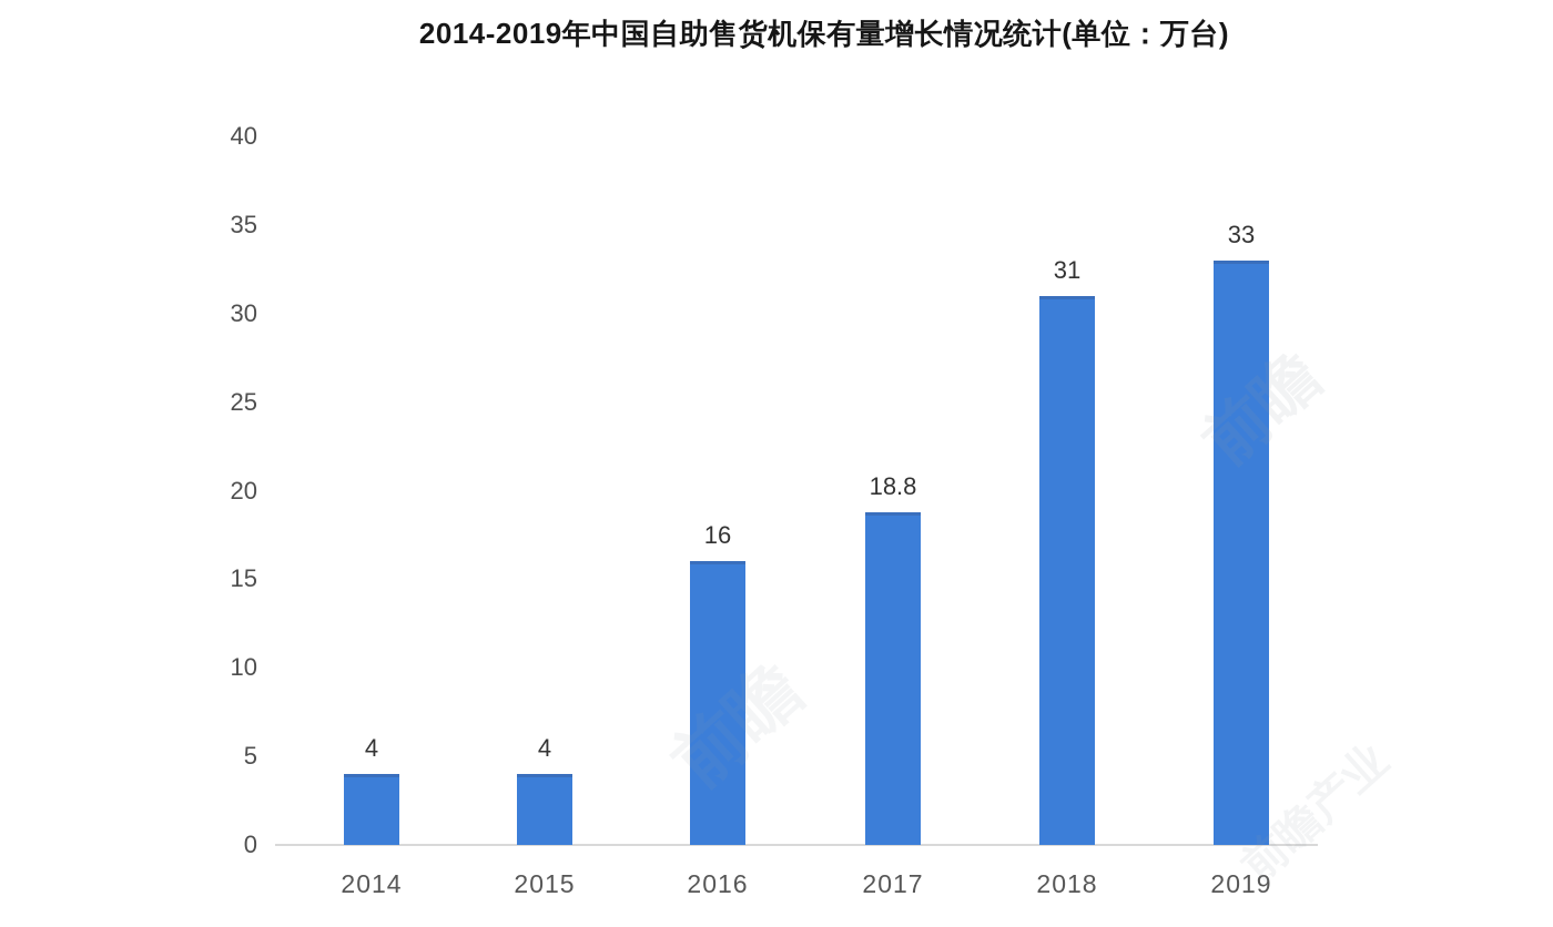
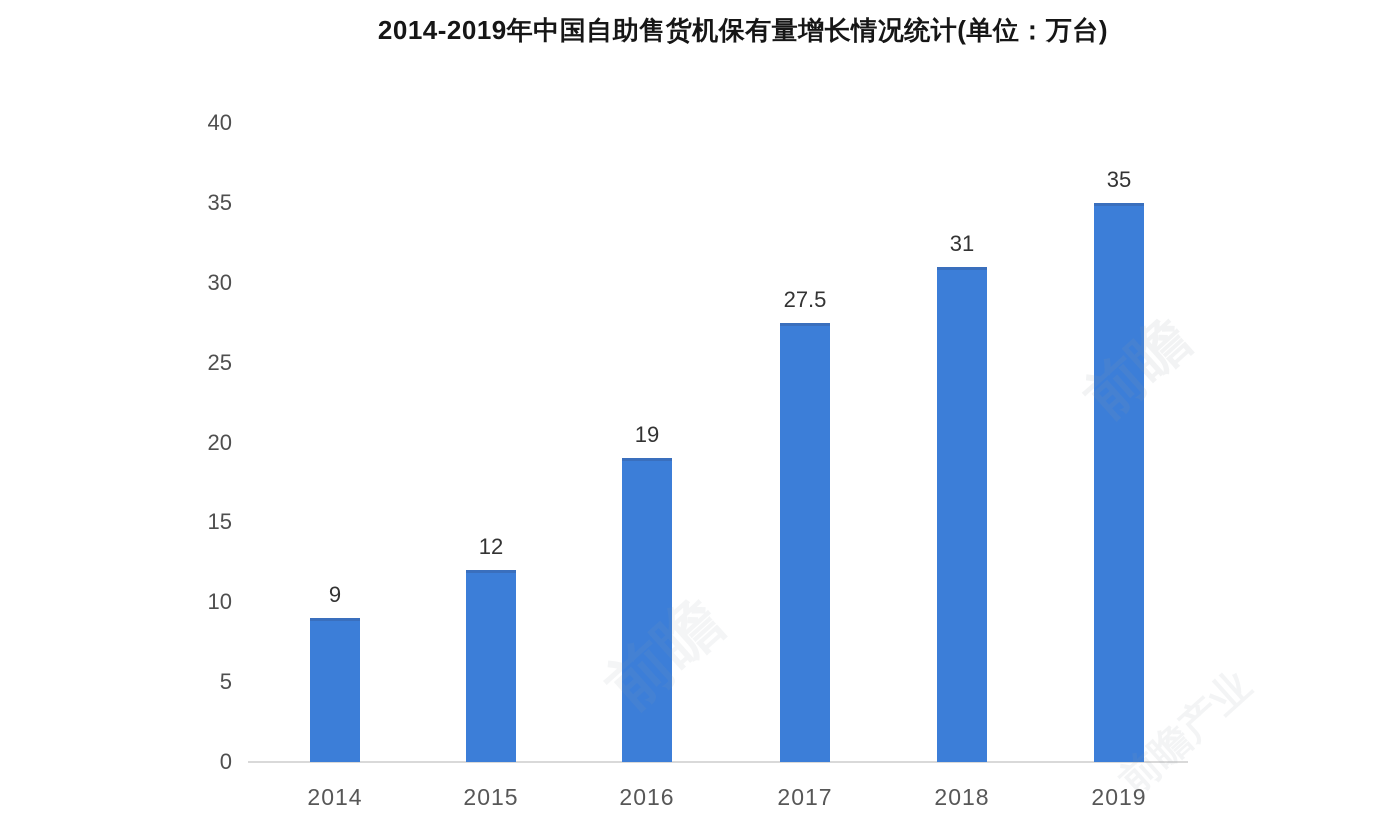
2014: 4 -> 9
2015: 4 -> 12
2016: 16 -> 19
2017: 18.8 -> 27.5
2019: 33 -> 35
